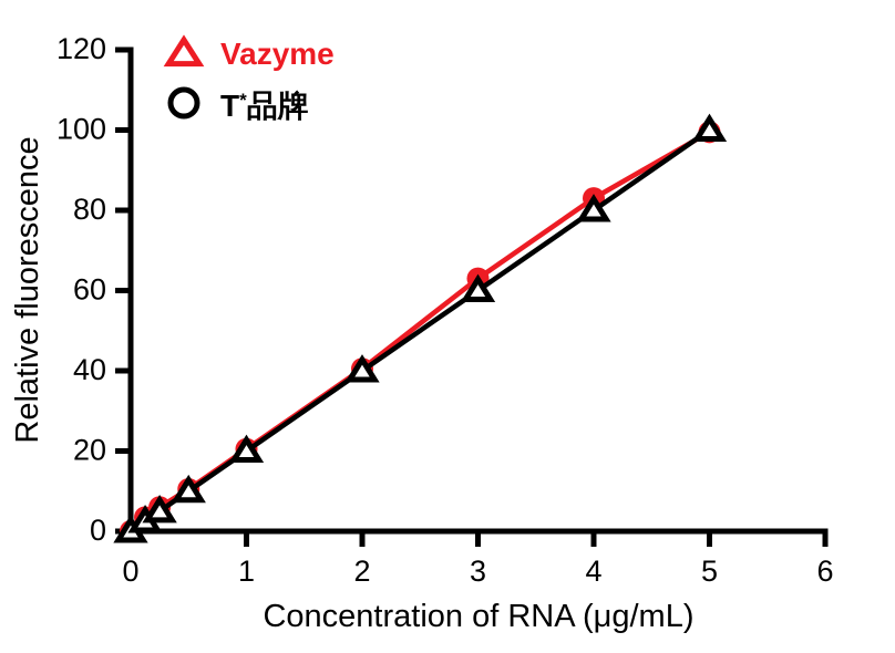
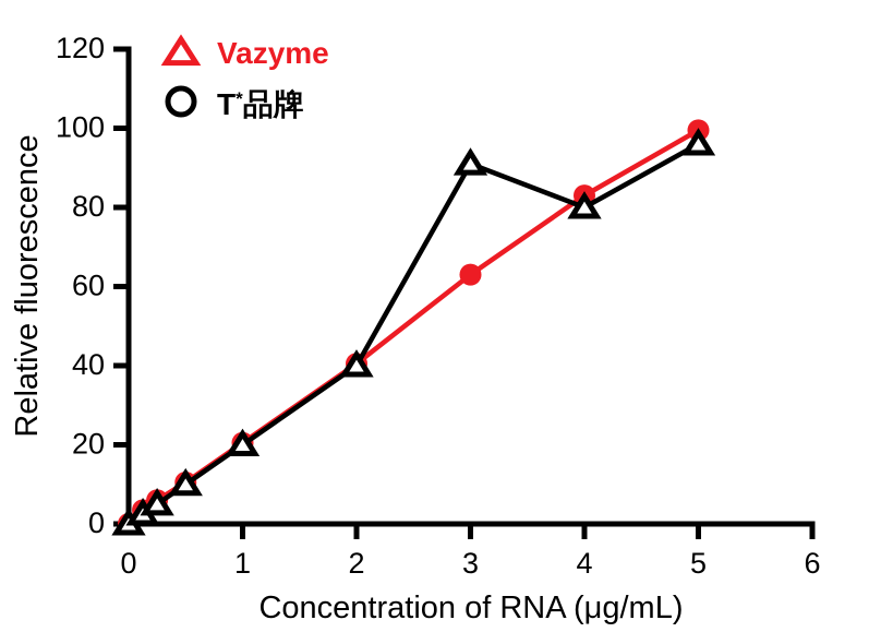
T*品牌/3: 60 -> 91
T*品牌/5: 100 -> 96
